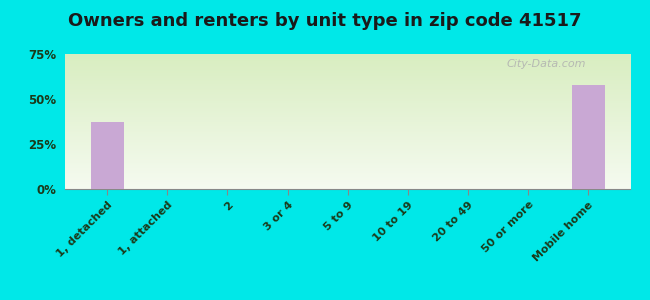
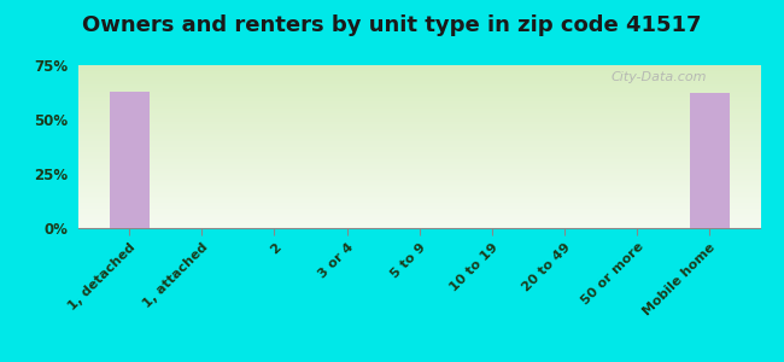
1, detached: 37% -> 63%
Mobile home: 58% -> 62%
